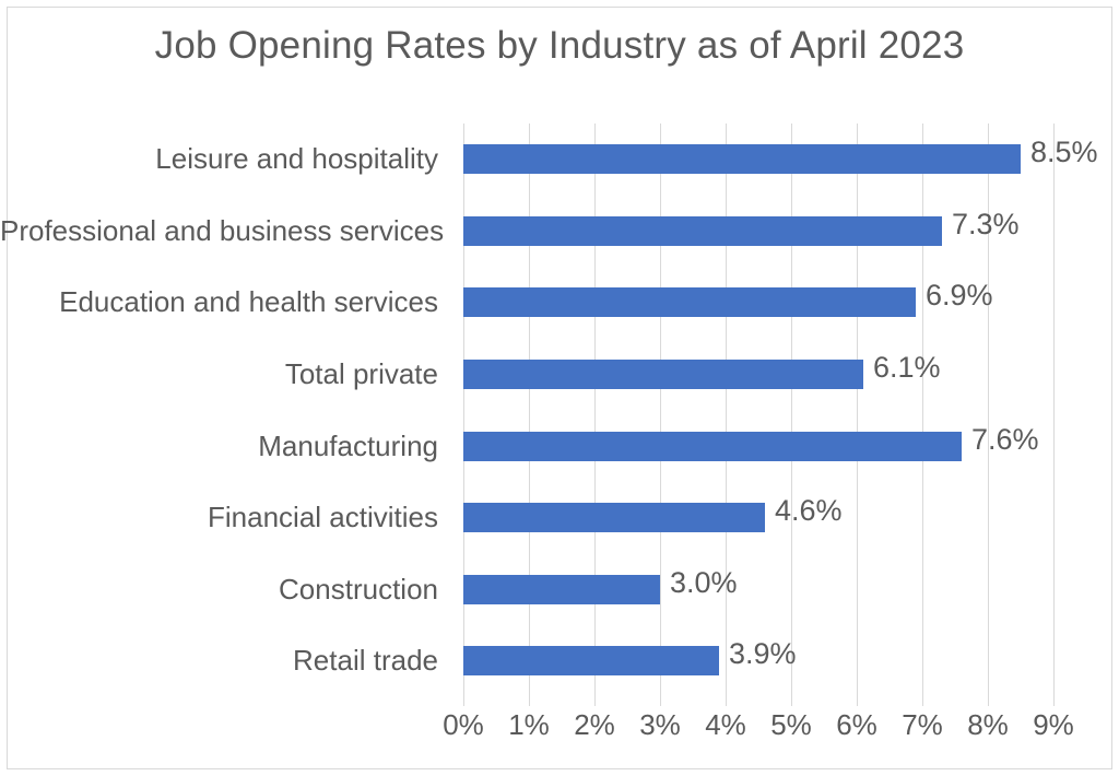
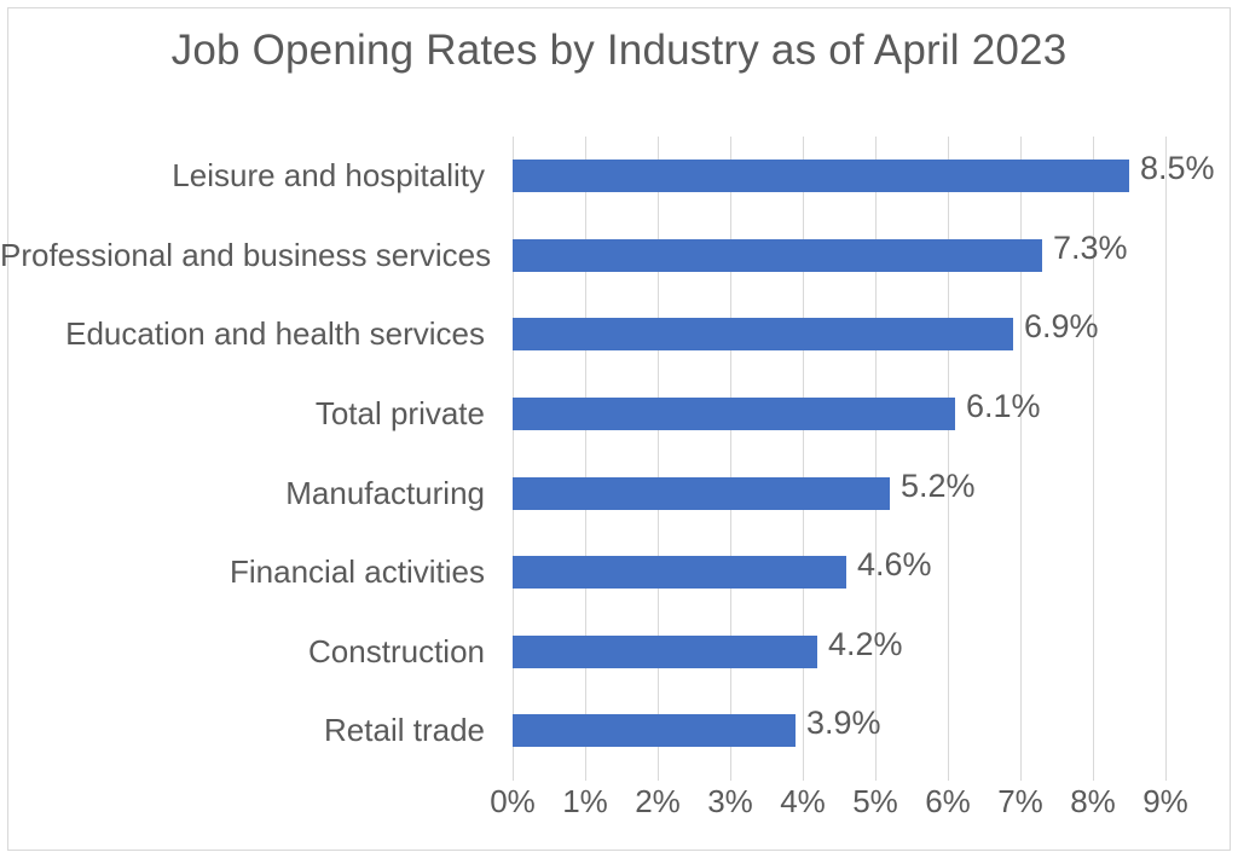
Manufacturing: 7.6% -> 5.2%
Construction: 3.0% -> 4.2%
